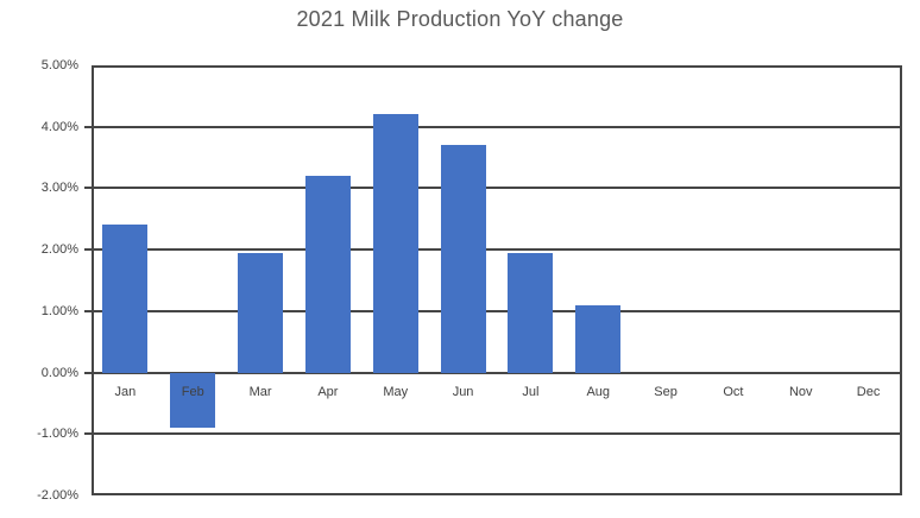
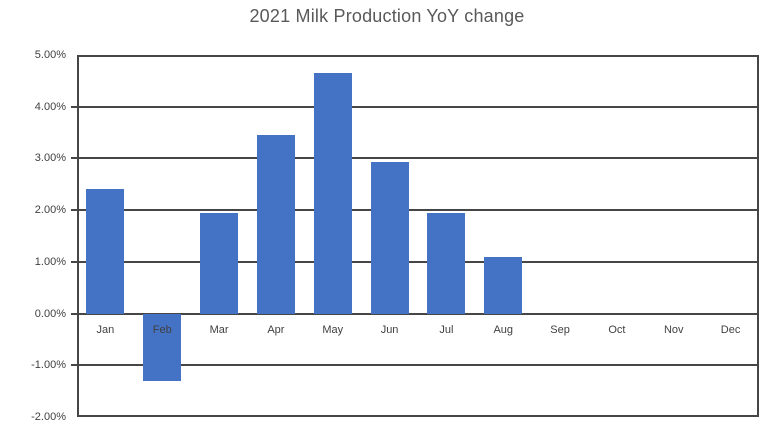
Feb: -0.9% -> -1.3%
Apr: 3.2% -> 3.5%
May: 4.2% -> 4.7%
Jun: 3.7% -> 2.9%
